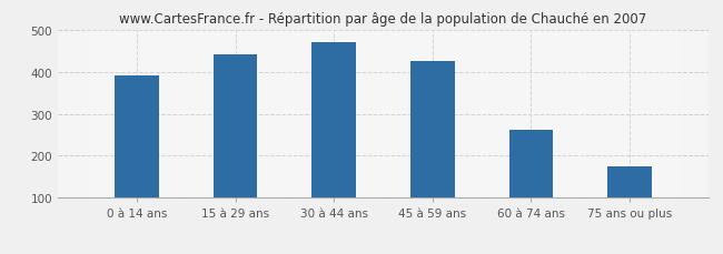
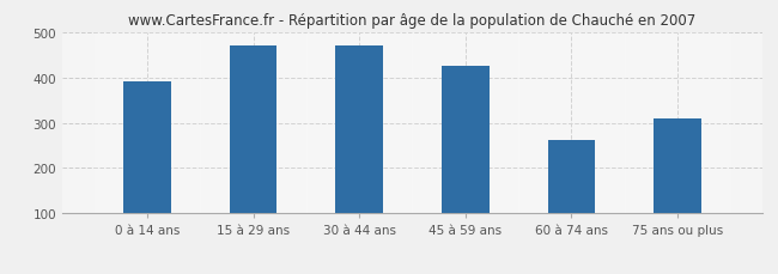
15 à 29 ans: 440 -> 470
75 ans ou plus: 175 -> 310
